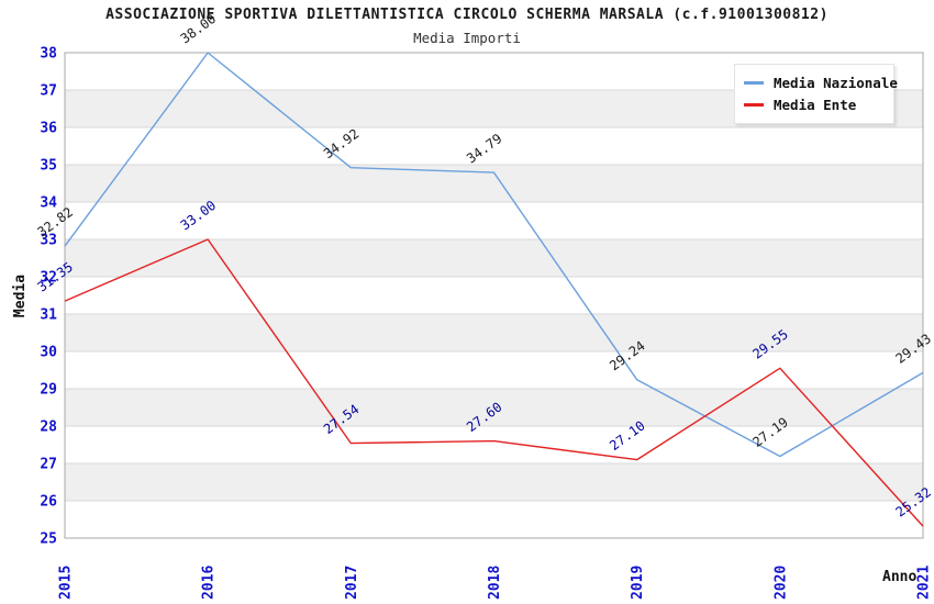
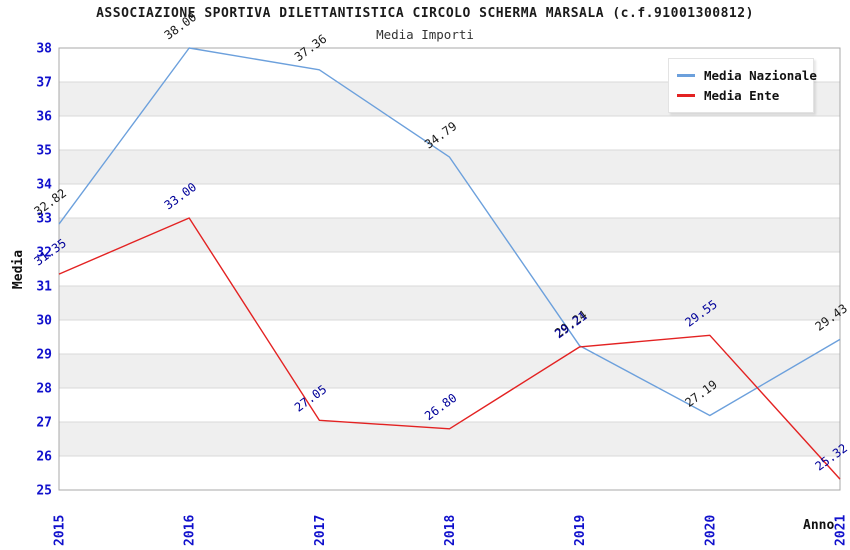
Media Nazionale/2017: 34.92 -> 37.36
Media Ente/2017: 27.54 -> 27.05
Media Ente/2018: 27.60 -> 26.80
Media Ente/2019: 27.10 -> 29.21
